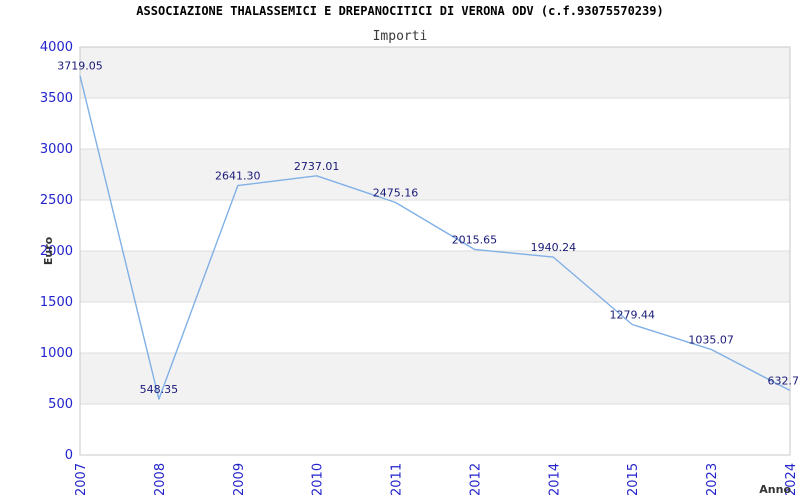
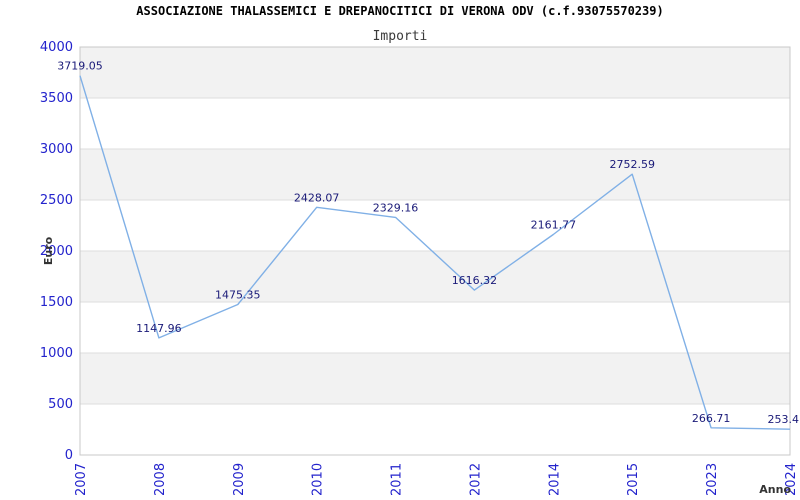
2008: 548.35 -> 1147.96
2009: 2641.30 -> 1475.35
2010: 2737.01 -> 2428.07
2011: 2475.16 -> 2329.16
2012: 2015.65 -> 1616.32
2014: 1940.24 -> 2161.77
2015: 1279.44 -> 2752.59
2023: 1035.07 -> 266.71
2024: 632.7 -> 253.4
